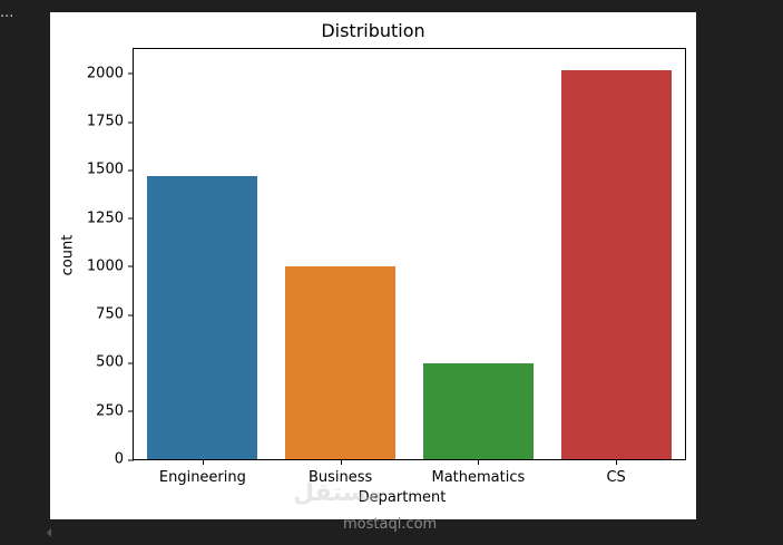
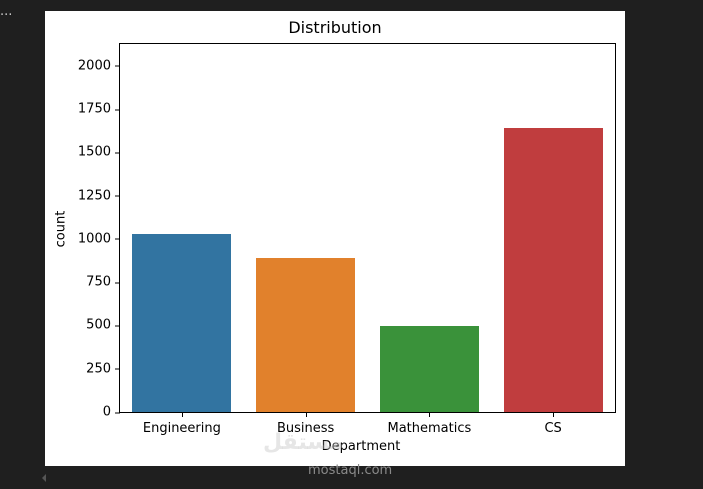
Engineering: 1470 -> 1030
Business: 1000 -> 890
CS: 2020 -> 1640
